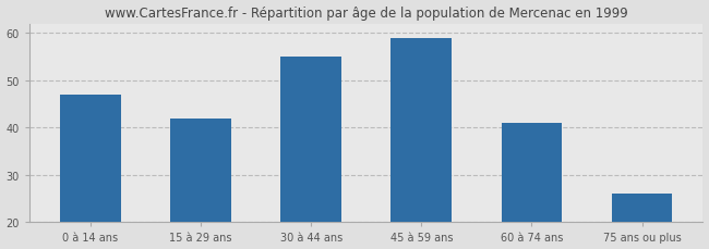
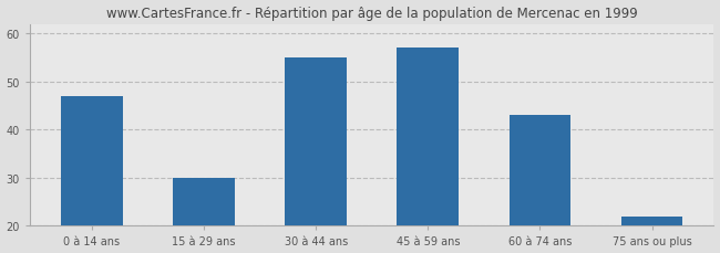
15 à 29 ans: 42 -> 30
45 à 59 ans: 59 -> 57
60 à 74 ans: 41 -> 43
75 ans ou plus: 26 -> 22
